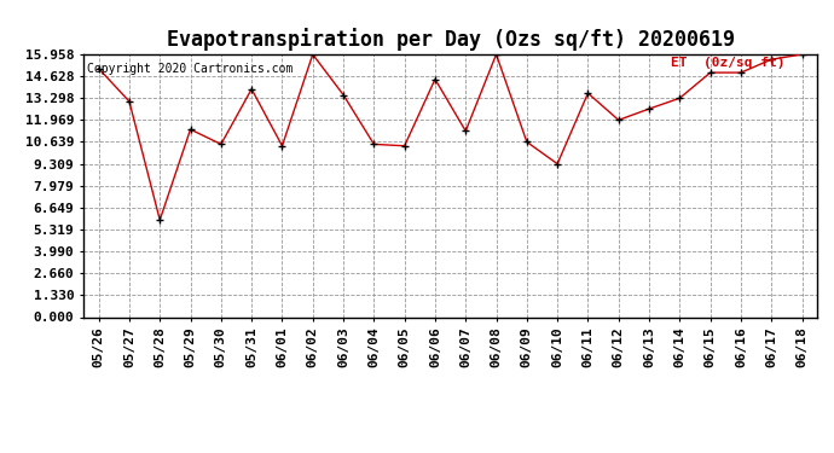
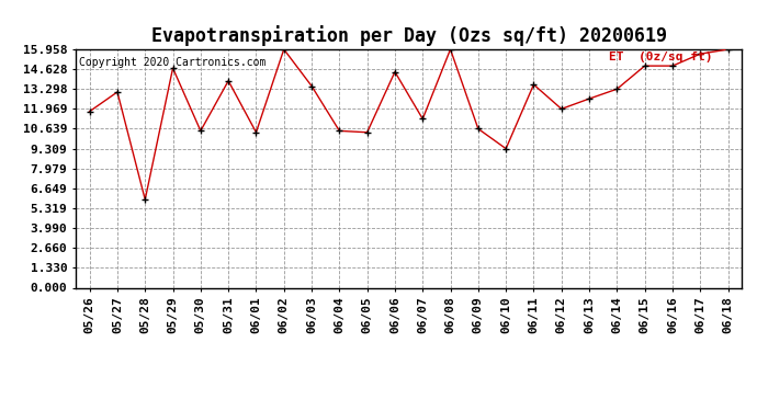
05/26: 15.1 -> 11.8
05/29: 11.4 -> 14.7
